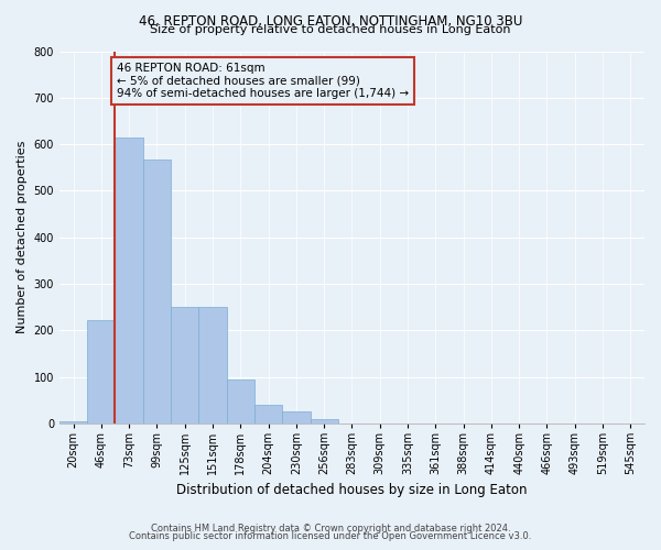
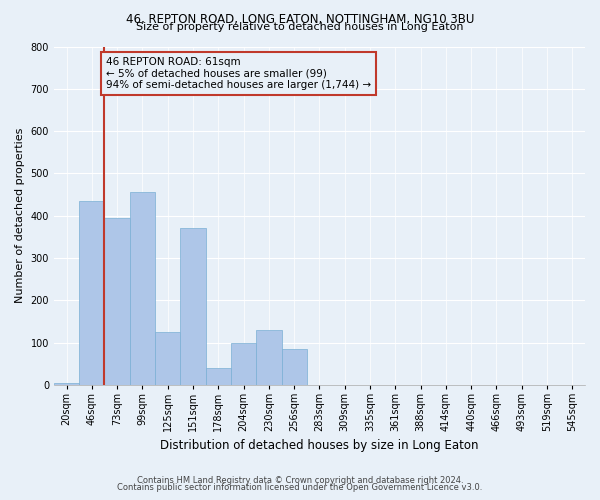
46sqm: 222 -> 435
73sqm: 615 -> 395
99sqm: 568 -> 455
125sqm: 250 -> 125
151sqm: 250 -> 370
178sqm: 95 -> 40
204sqm: 40 -> 100
230sqm: 25 -> 130
256sqm: 8 -> 85
